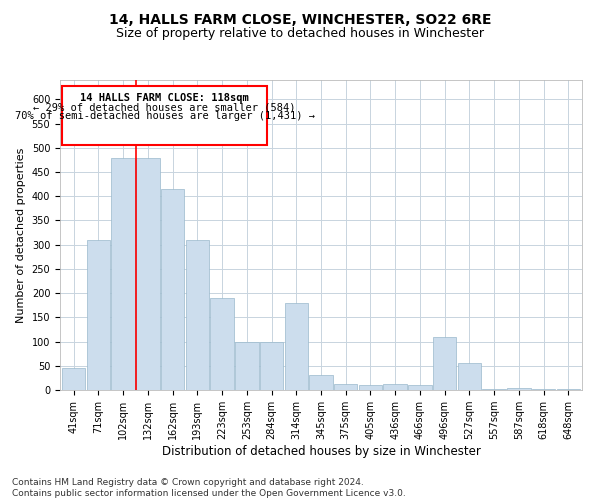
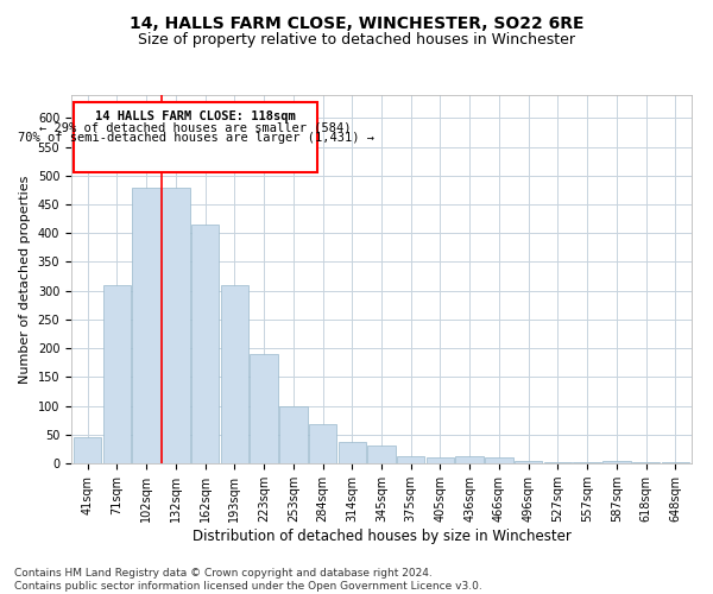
284sqm: 100 -> 68
314sqm: 180 -> 37
496sqm: 110 -> 5
527sqm: 55 -> 3
